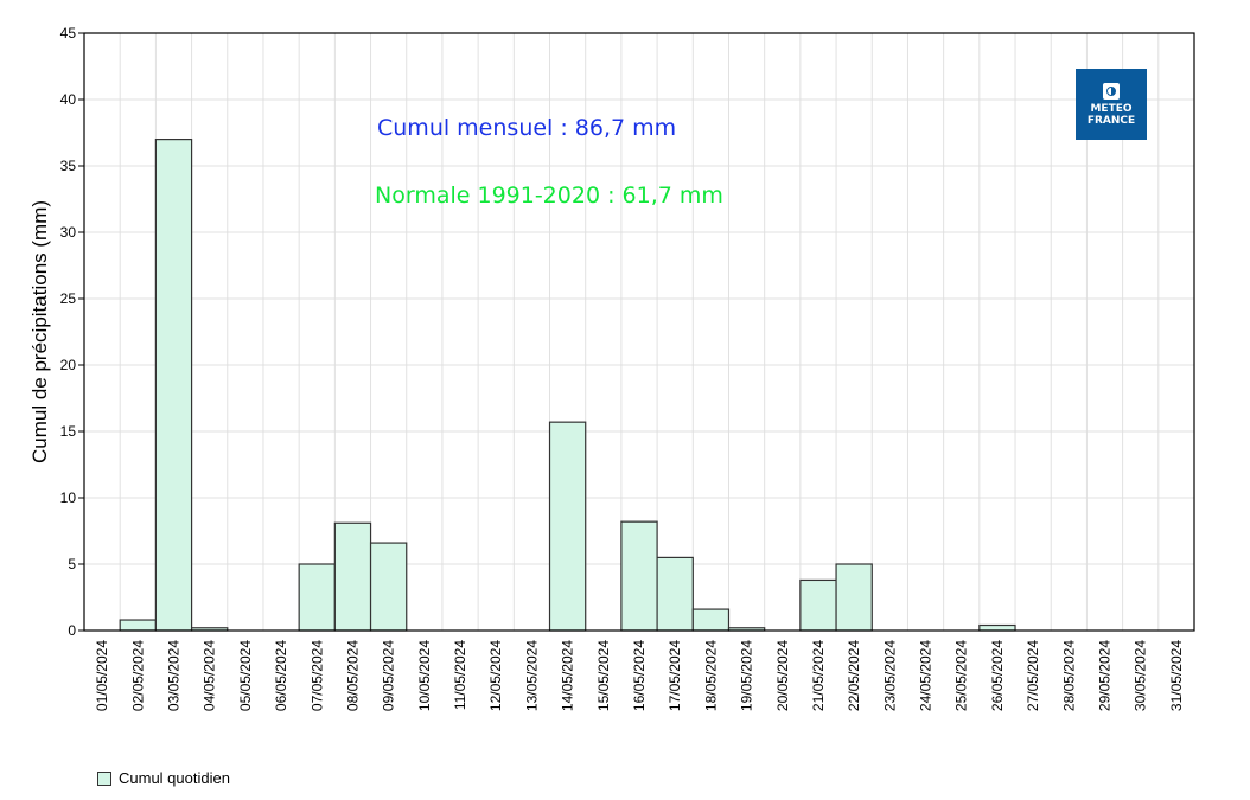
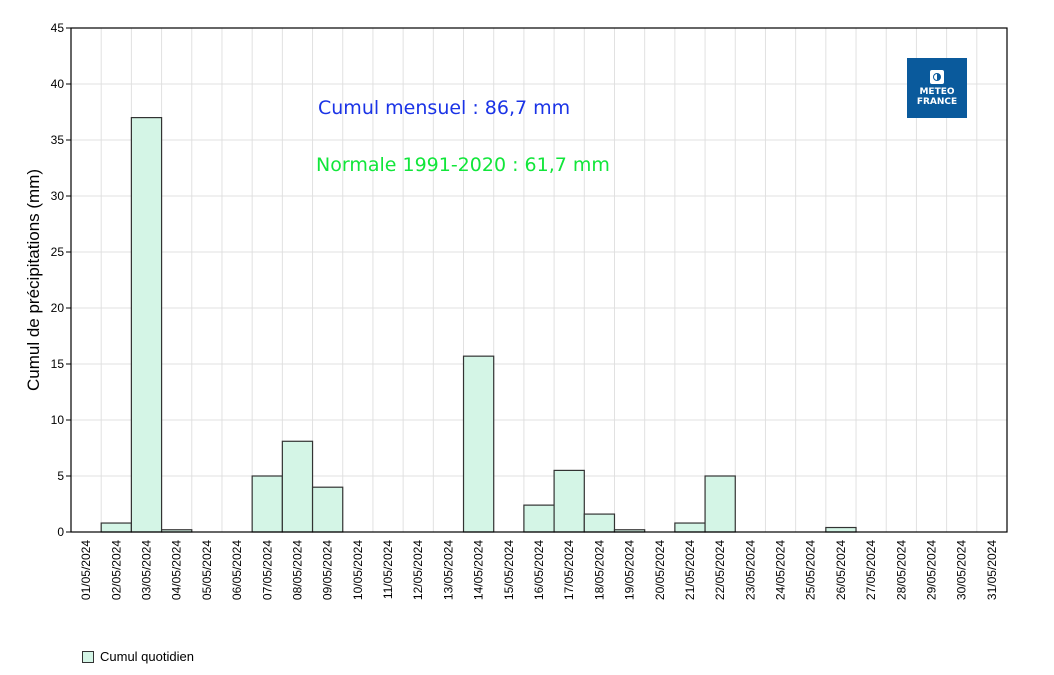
09/05/2024: 6.6 -> 4.0
16/05/2024: 8.2 -> 2.4
21/05/2024: 3.8 -> 0.8
